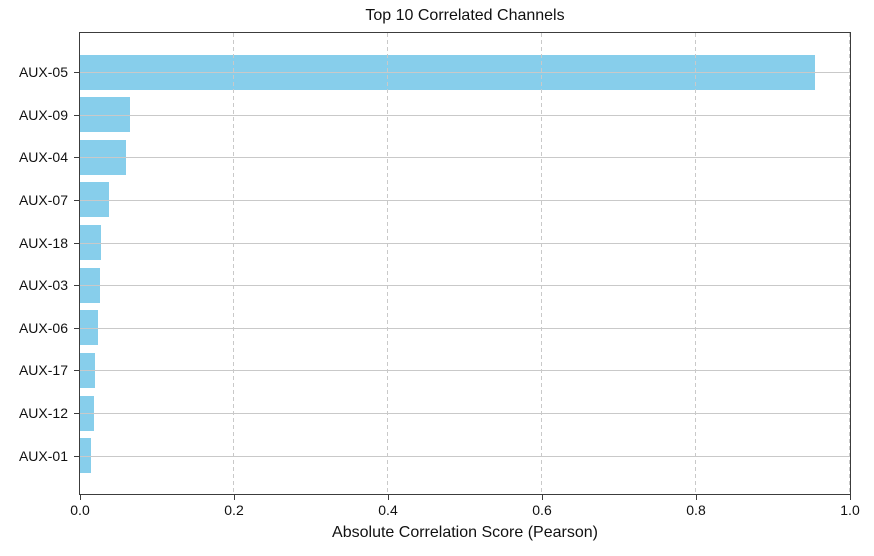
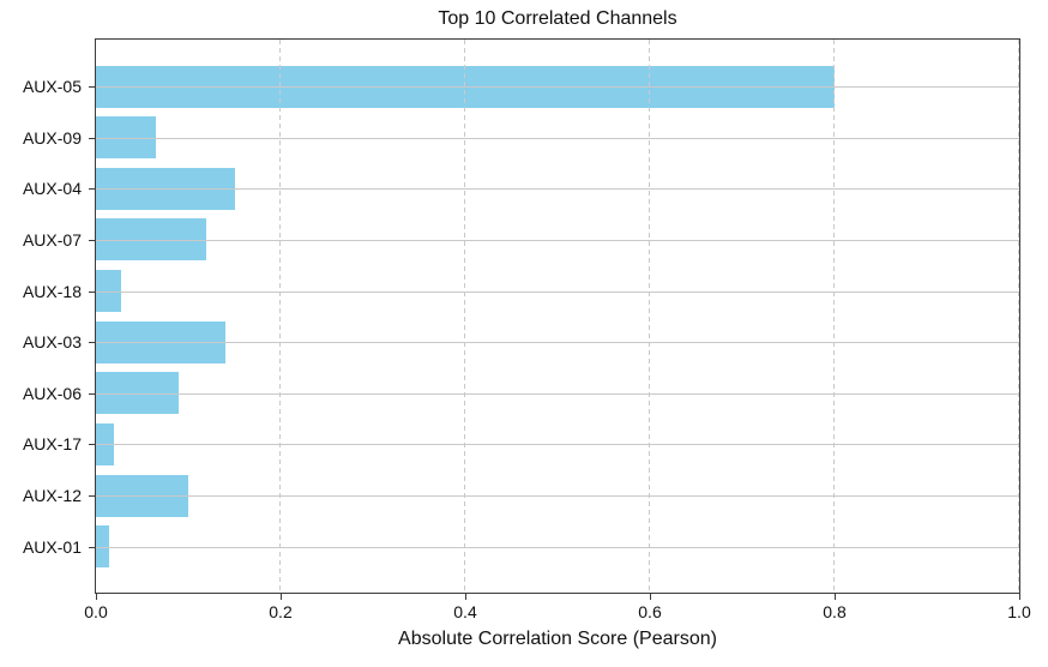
AUX-05: 0.95 -> 0.80
AUX-04: 0.06 -> 0.15
AUX-07: 0.04 -> 0.12
AUX-03: 0.03 -> 0.14
AUX-06: 0.02 -> 0.09
AUX-12: 0.02 -> 0.10
